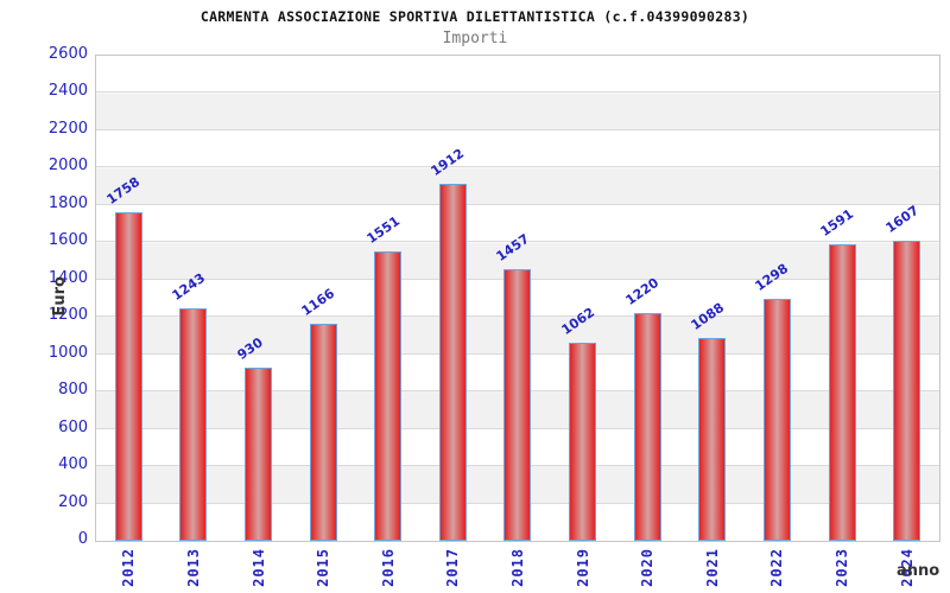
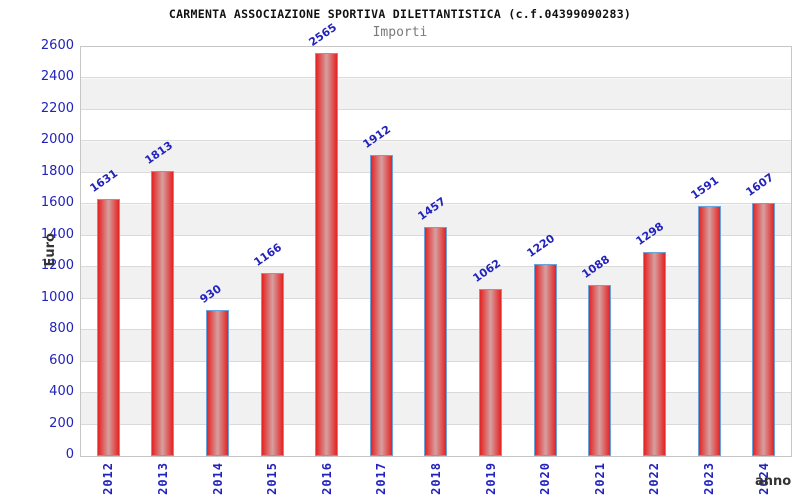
2012: 1758 -> 1631
2013: 1243 -> 1813
2016: 1551 -> 2565
